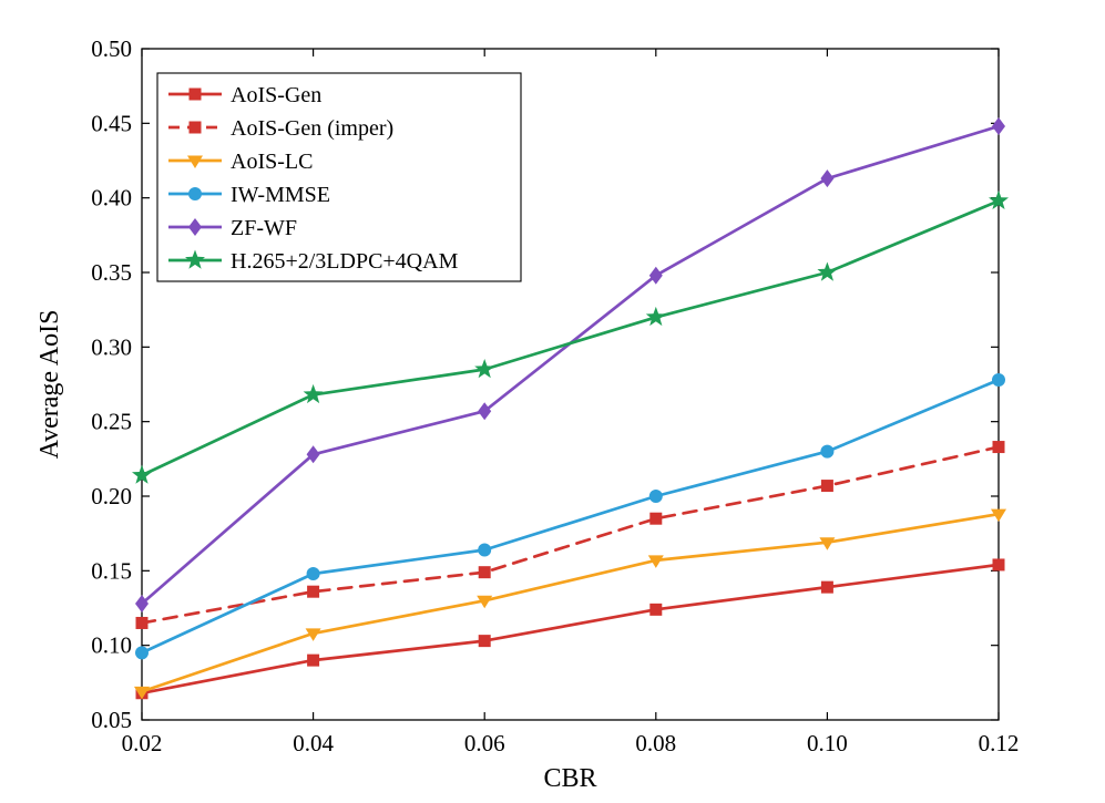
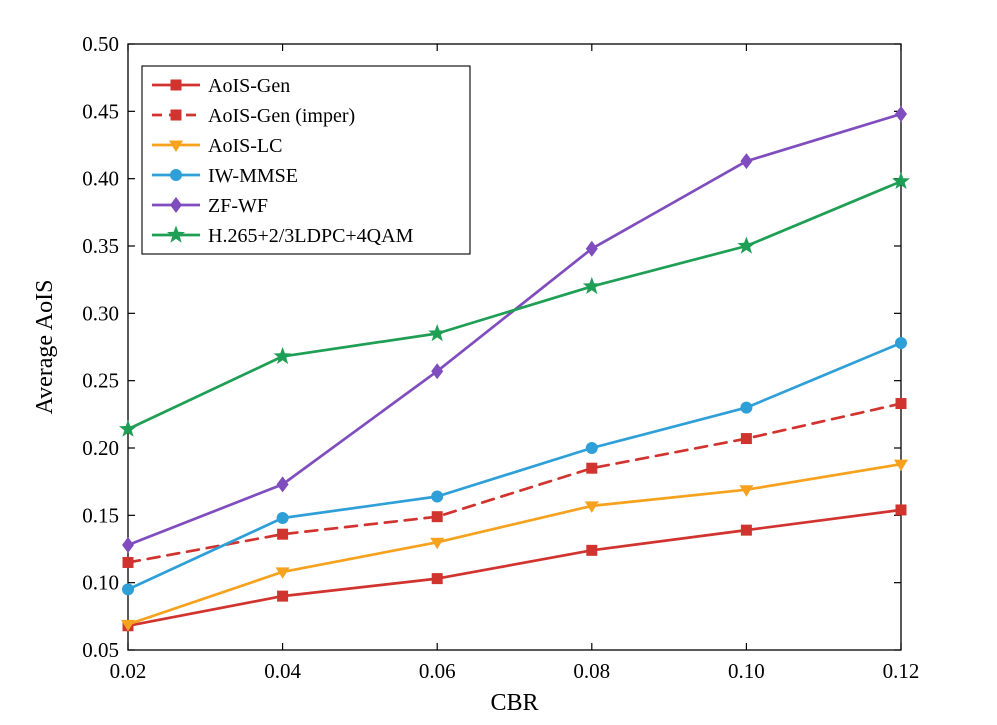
ZF-WF/0.04: 0.228 -> 0.173
